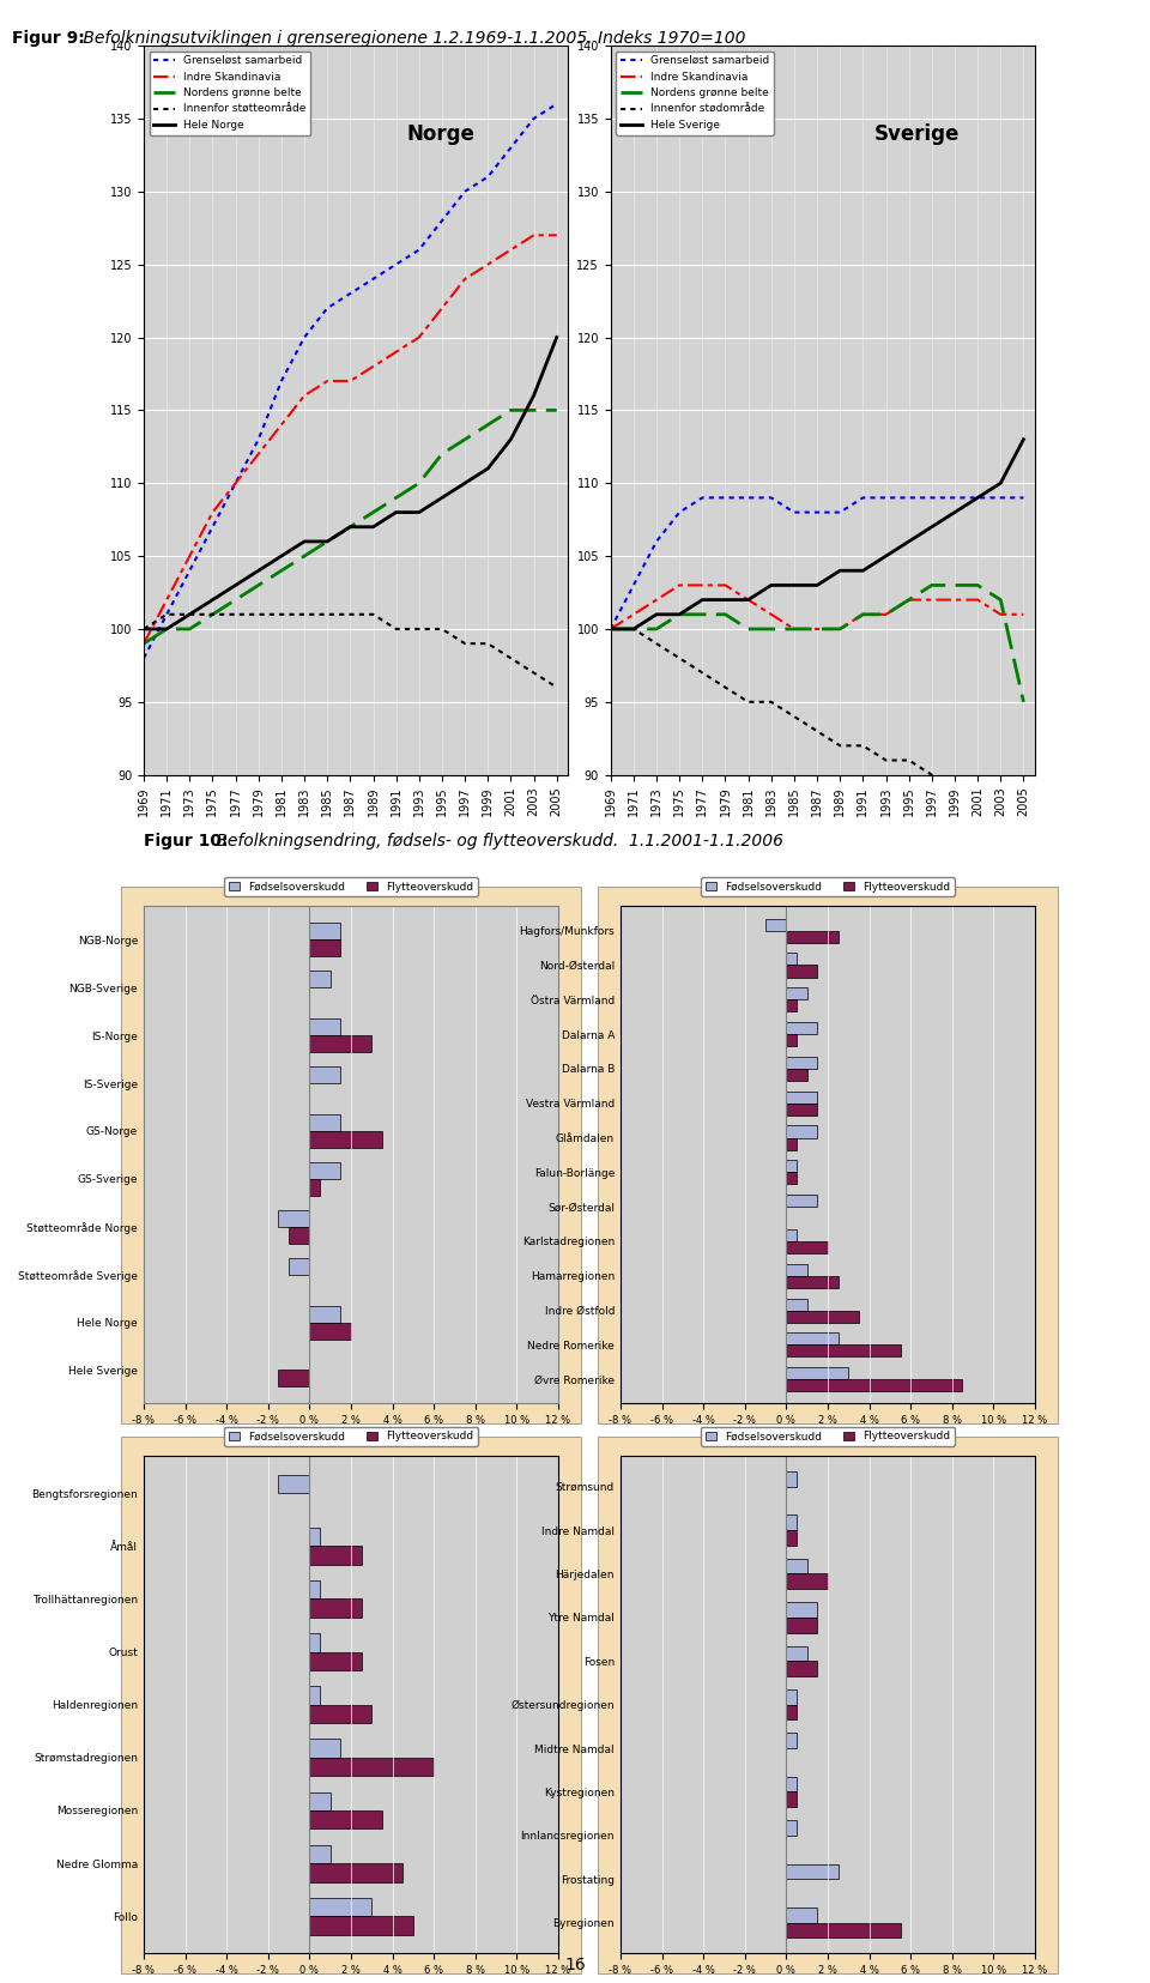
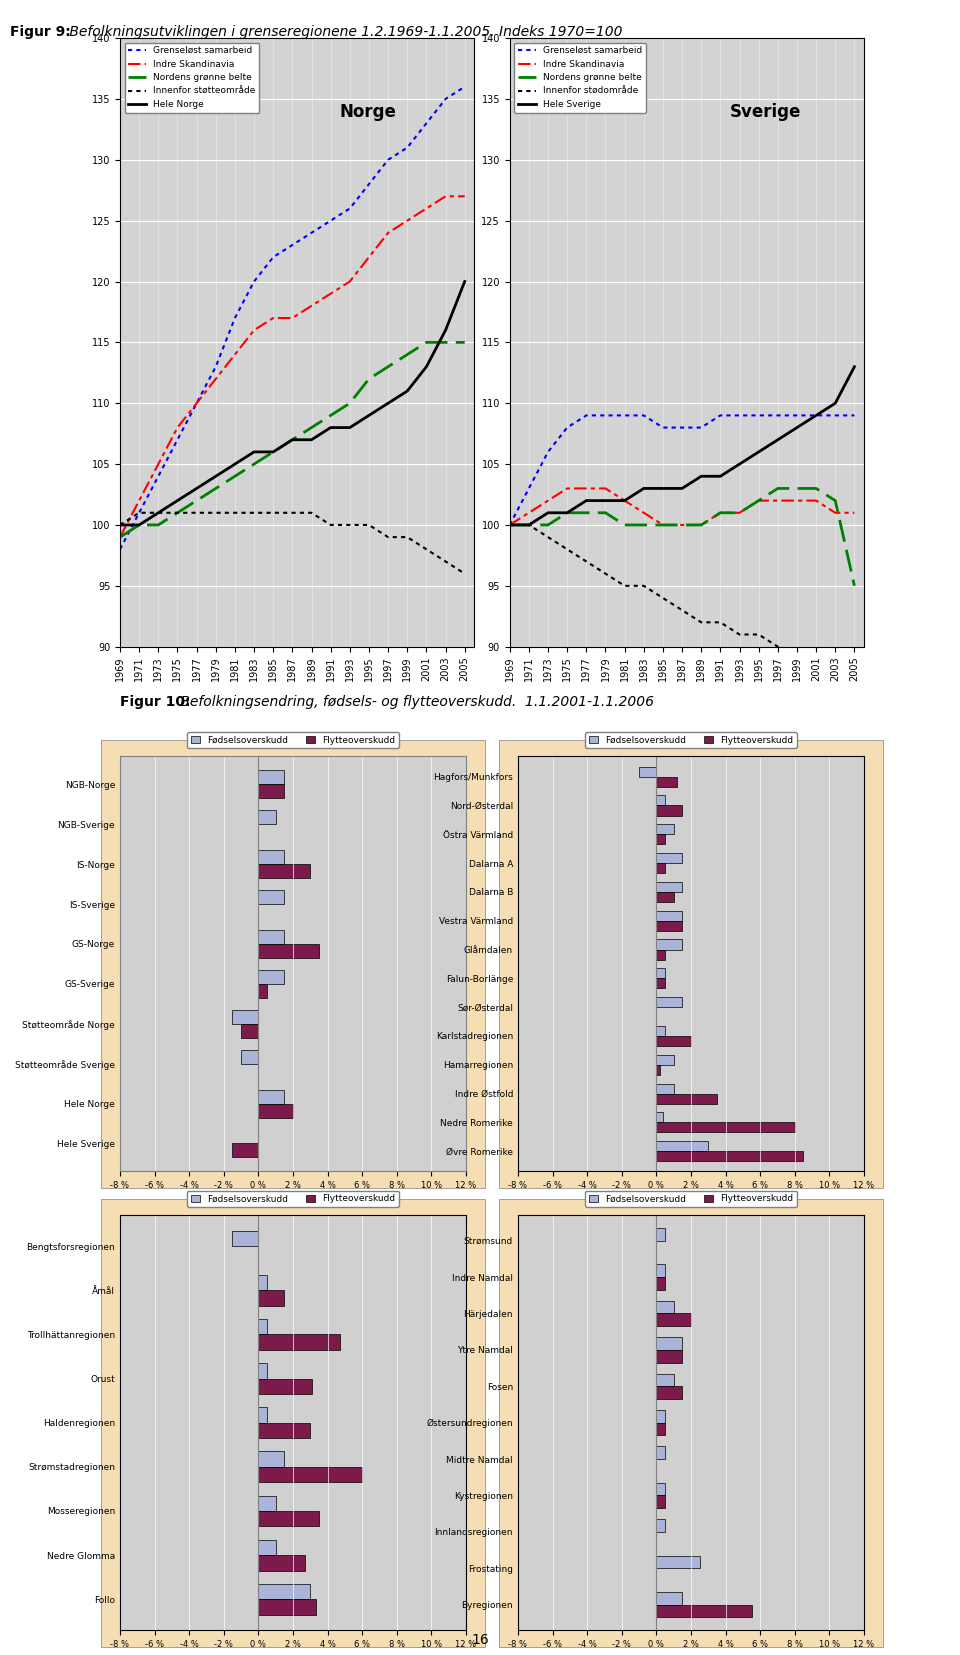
Flytteoverskudd/Hagfors/Munkfors: 2.5 % -> 1.2 %
Flytteoverskudd/Hamarregionen: 2.5 % -> 0.2 %
Fødselsoverskudd/Nedre Romerike: 2.5 % -> 0.4 %
Flytteoverskudd/Nedre Romerike: 5.5 % -> 8.0 %
Flytteoverskudd/Åmål: 2.5 % -> 1.5 %
Flytteoverskudd/Trollhättanregionen: 2.5 % -> 4.7 %
Flytteoverskudd/Orust: 2.5 % -> 3.1 %
Flytteoverskudd/Nedre Glomma: 4.5 % -> 2.7 %
Flytteoverskudd/Follo: 5.0 % -> 3.3 %
